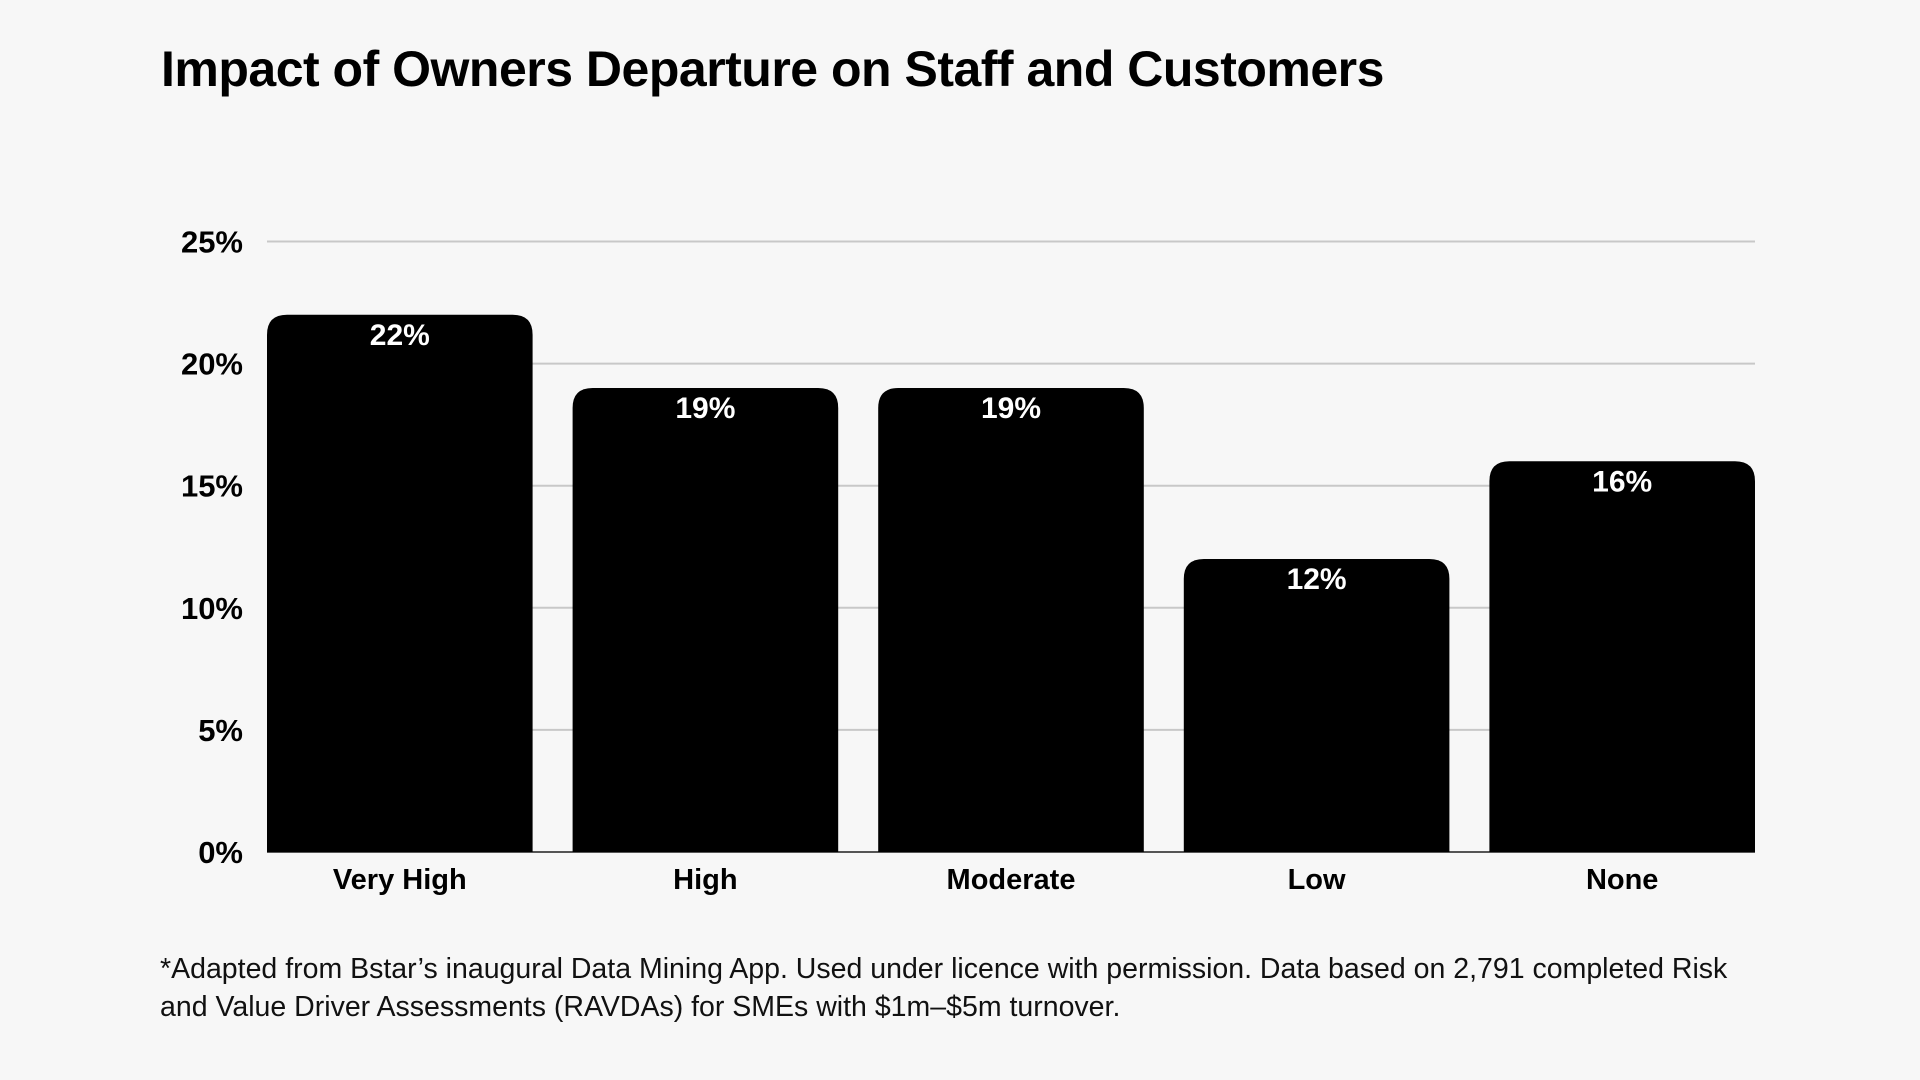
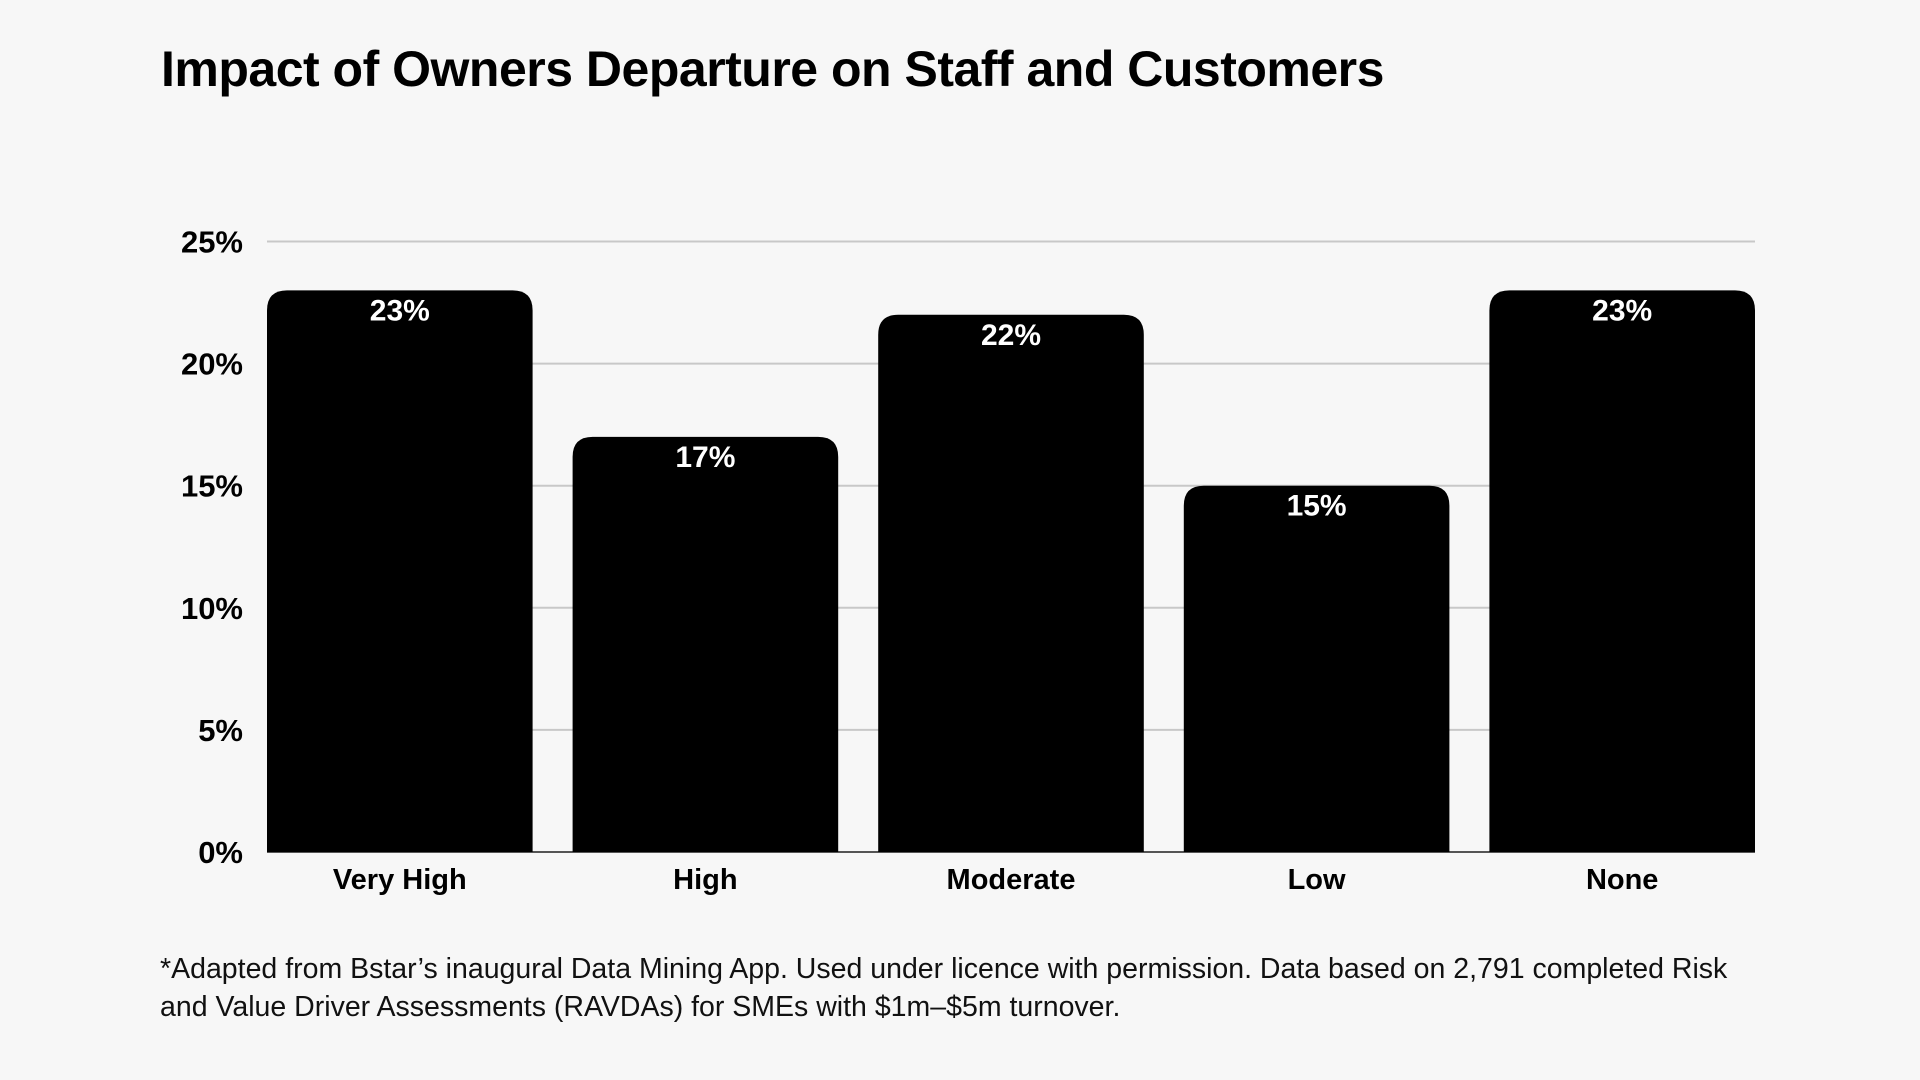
Very High: 22% -> 23%
High: 19% -> 17%
Moderate: 19% -> 22%
Low: 12% -> 15%
None: 16% -> 23%
